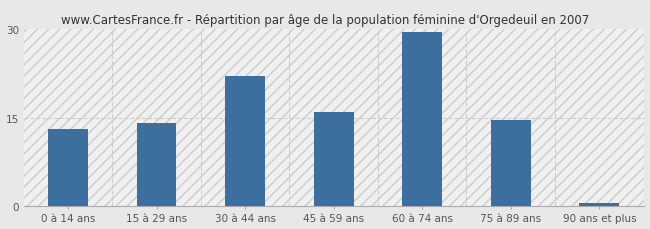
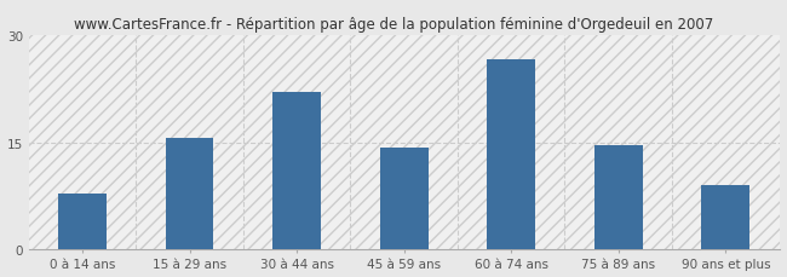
0 à 14 ans: 13.0 -> 7.8
15 à 29 ans: 14.0 -> 15.6
45 à 59 ans: 16.0 -> 14.2
60 à 74 ans: 29.5 -> 26.6
90 ans et plus: 0.5 -> 9.0
